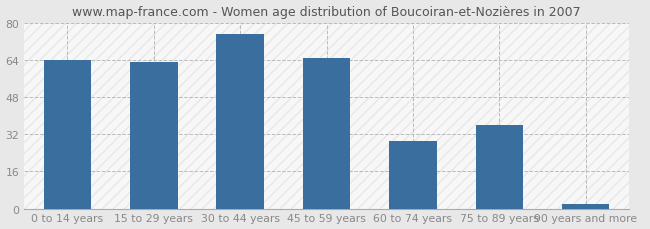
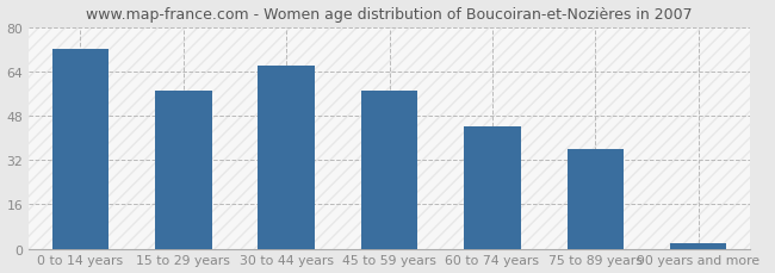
0 to 14 years: 64 -> 72
15 to 29 years: 63 -> 57
30 to 44 years: 75 -> 66
45 to 59 years: 65 -> 57
60 to 74 years: 29 -> 44
